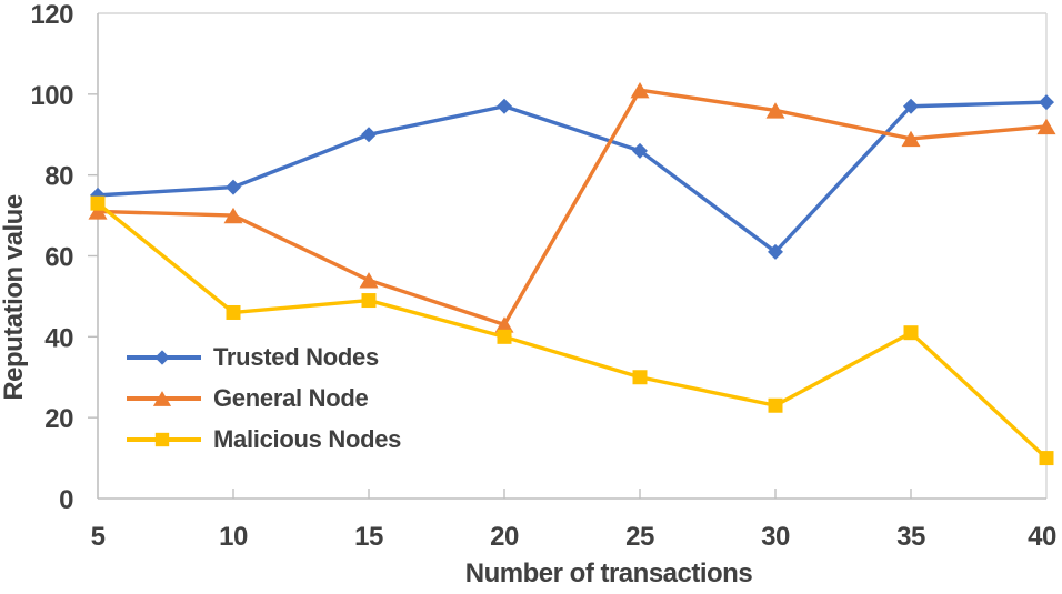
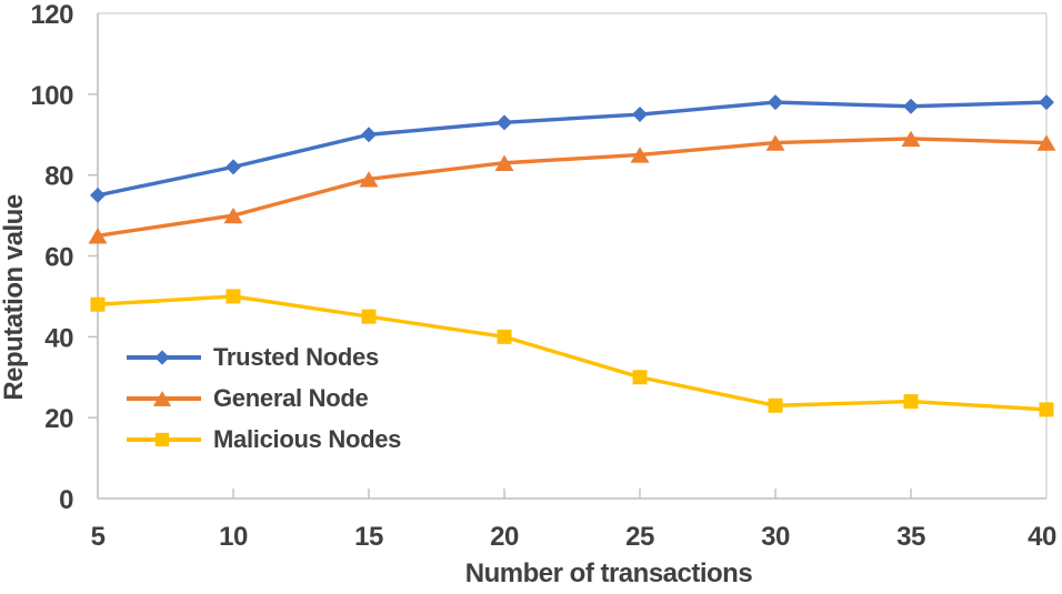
General Node/5: 71 -> 65
Malicious Nodes/5: 73 -> 48
Trusted Nodes/10: 77 -> 82
Malicious Nodes/10: 46 -> 50
General Node/15: 54 -> 79
Malicious Nodes/15: 49 -> 45
Trusted Nodes/20: 97 -> 93
General Node/20: 43 -> 83
Trusted Nodes/25: 86 -> 95
General Node/25: 101 -> 85
Trusted Nodes/30: 61 -> 98
General Node/30: 96 -> 88
Malicious Nodes/35: 41 -> 24
General Node/40: 92 -> 88
Malicious Nodes/40: 10 -> 22
